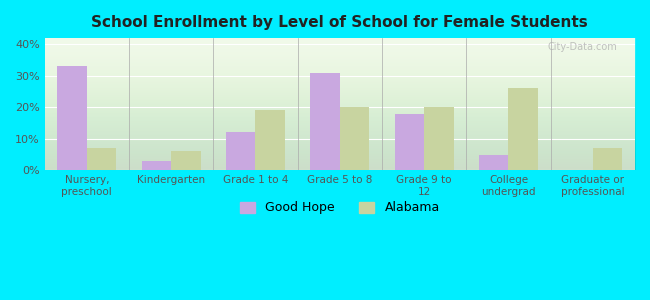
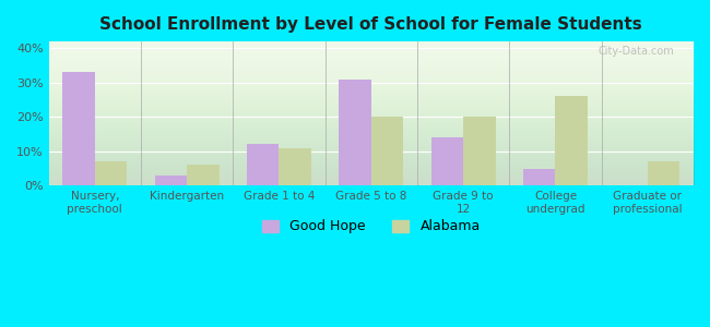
Alabama/Grade 1 to 4: 19% -> 11%
Good Hope/Grade 9 to 12: 18% -> 14%
